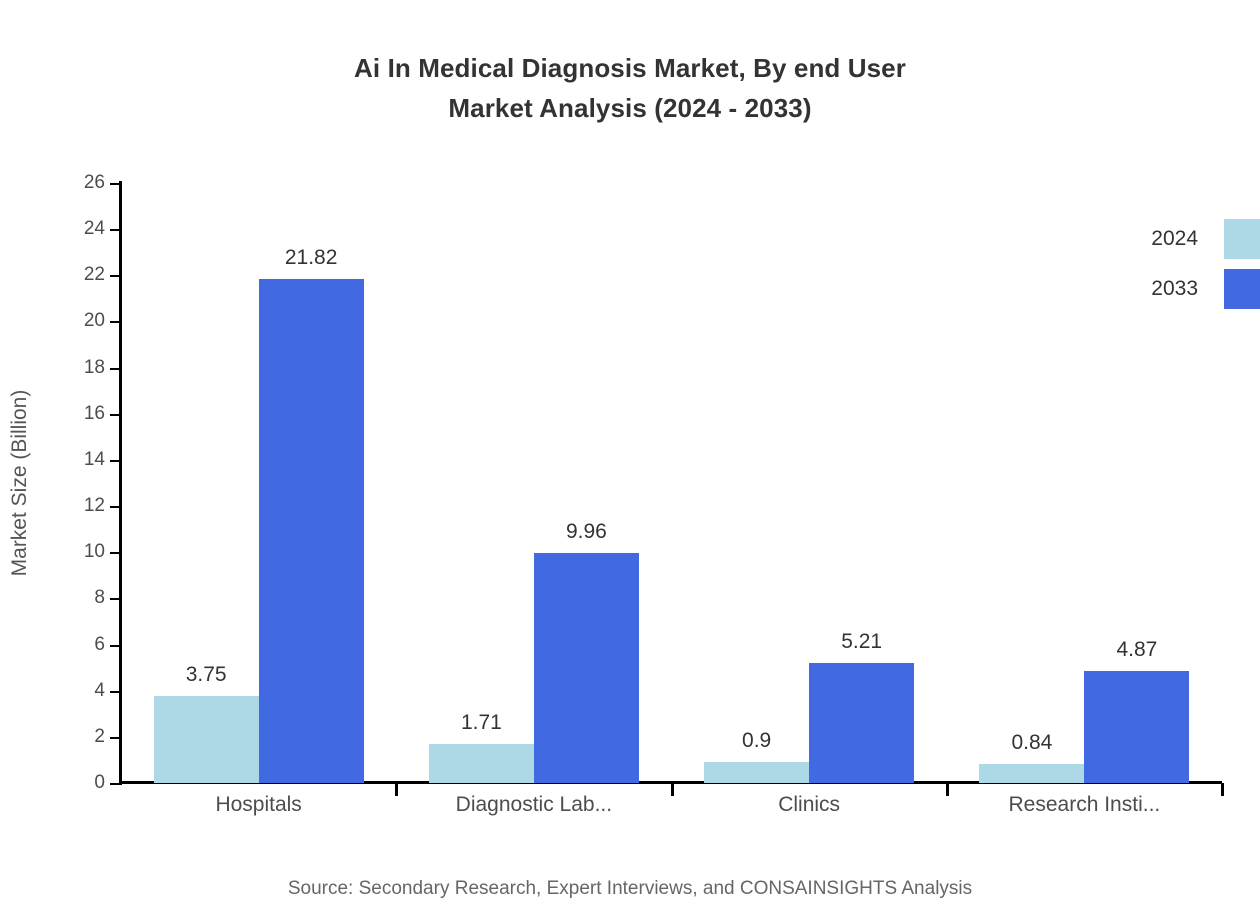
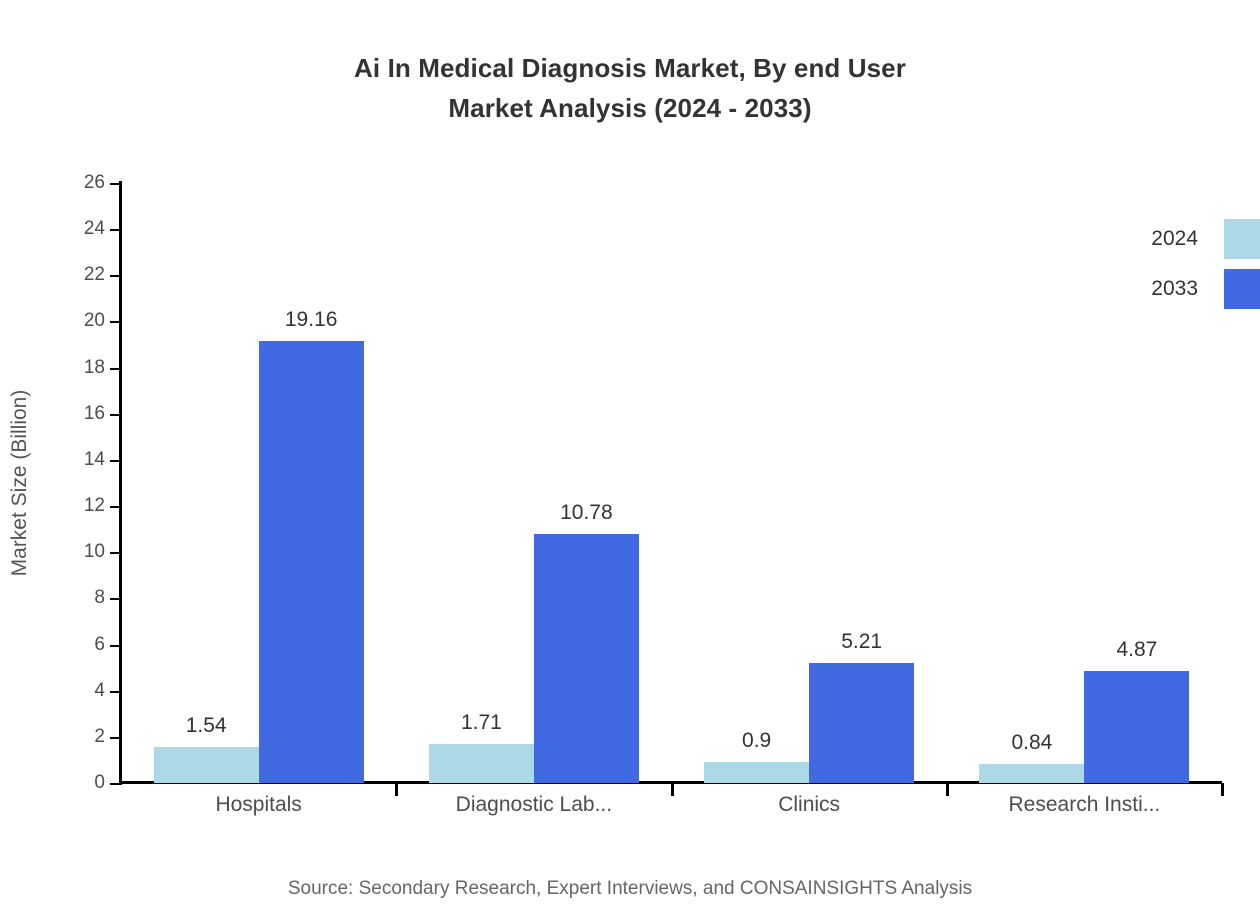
2024/Hospitals: 3.75 -> 1.54
2033/Hospitals: 21.82 -> 19.16
2033/Diagnostic Lab...: 9.96 -> 10.78
